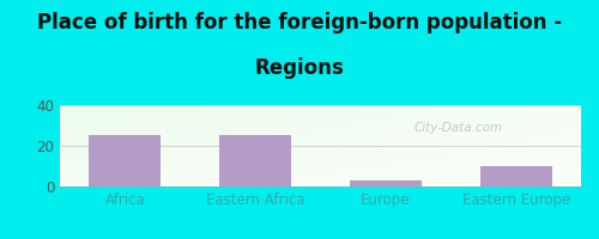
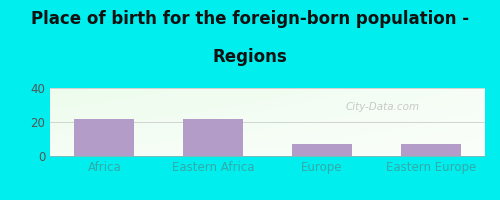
Africa: 25 -> 22
Eastern Africa: 25 -> 22
Europe: 3 -> 7
Eastern Europe: 10 -> 7
